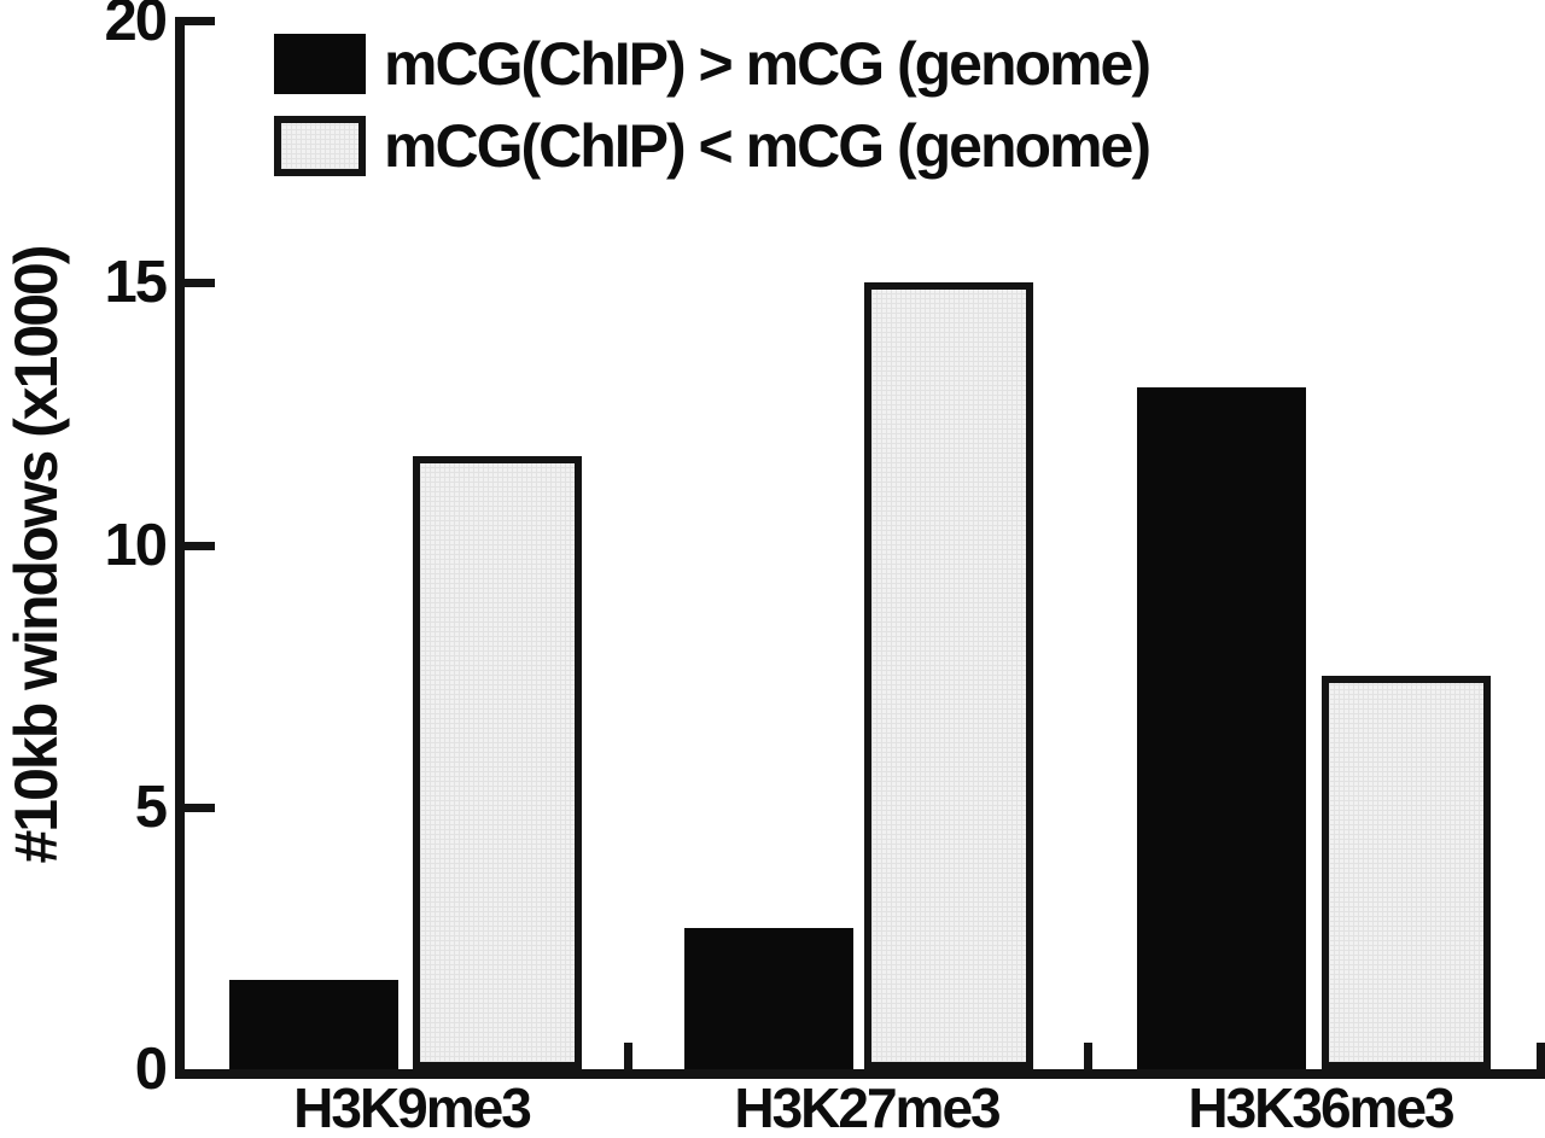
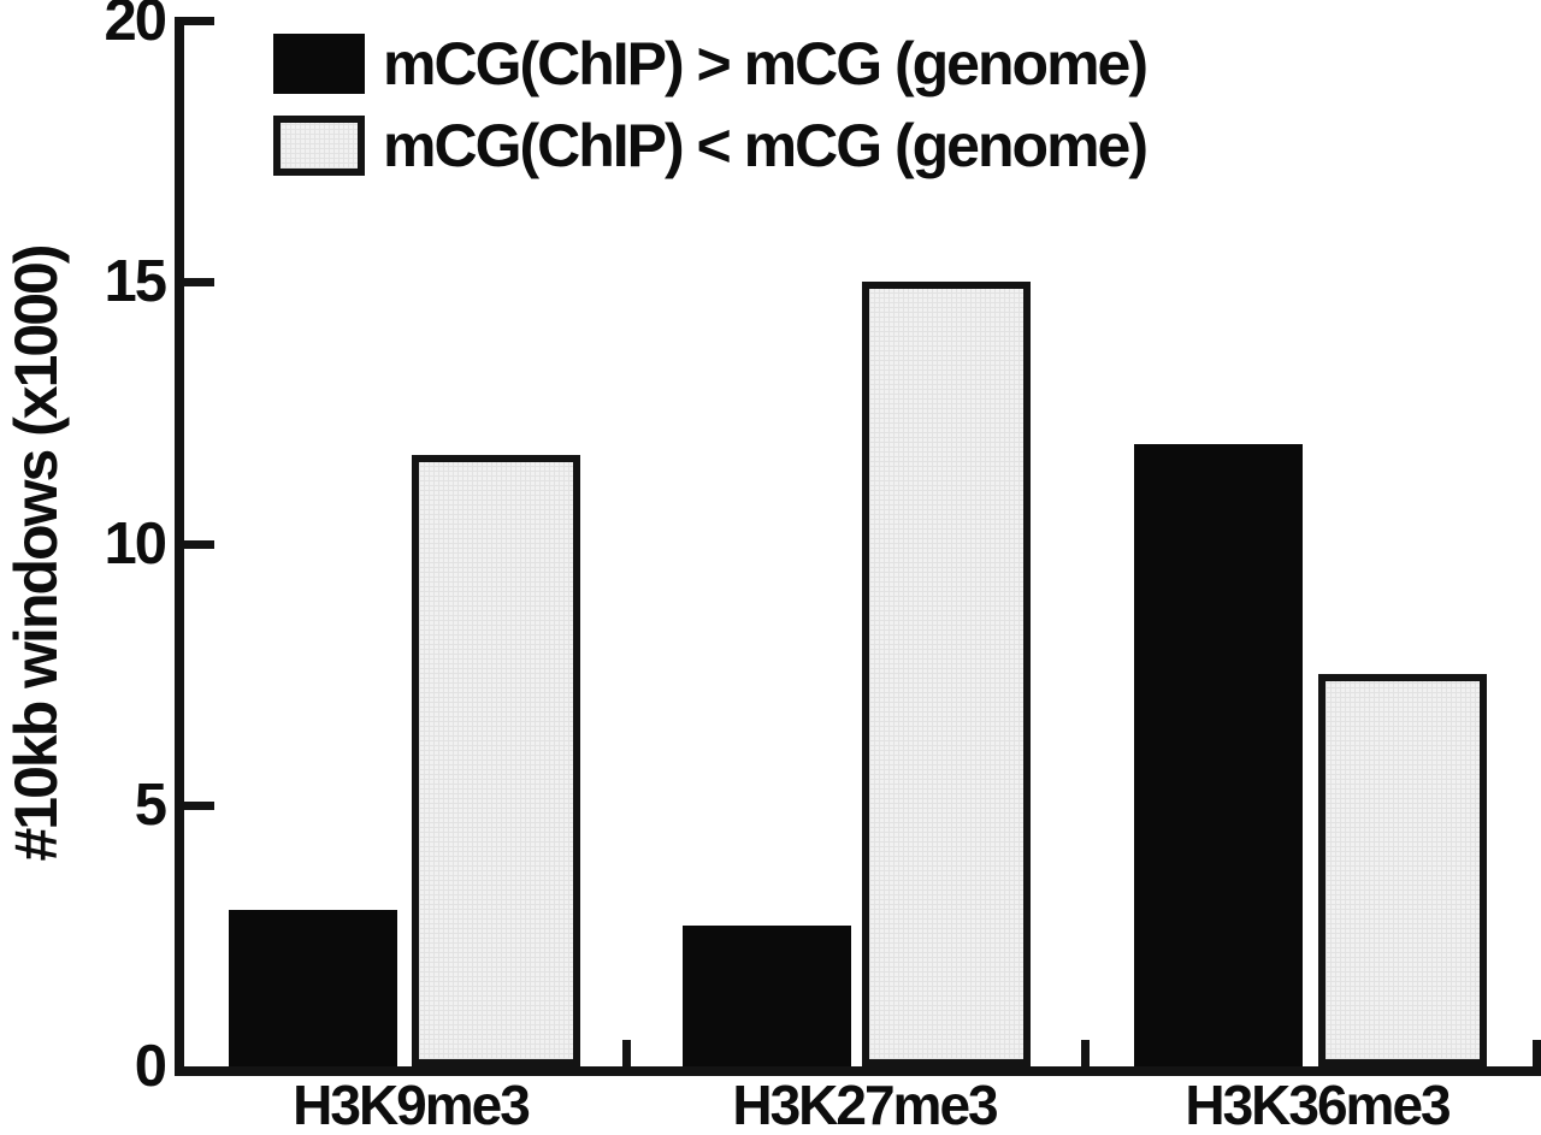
mCG(ChIP) > mCG (genome)/H3K9me3: 1.7 -> 3.0
mCG(ChIP) > mCG (genome)/H3K36me3: 13.0 -> 11.9
